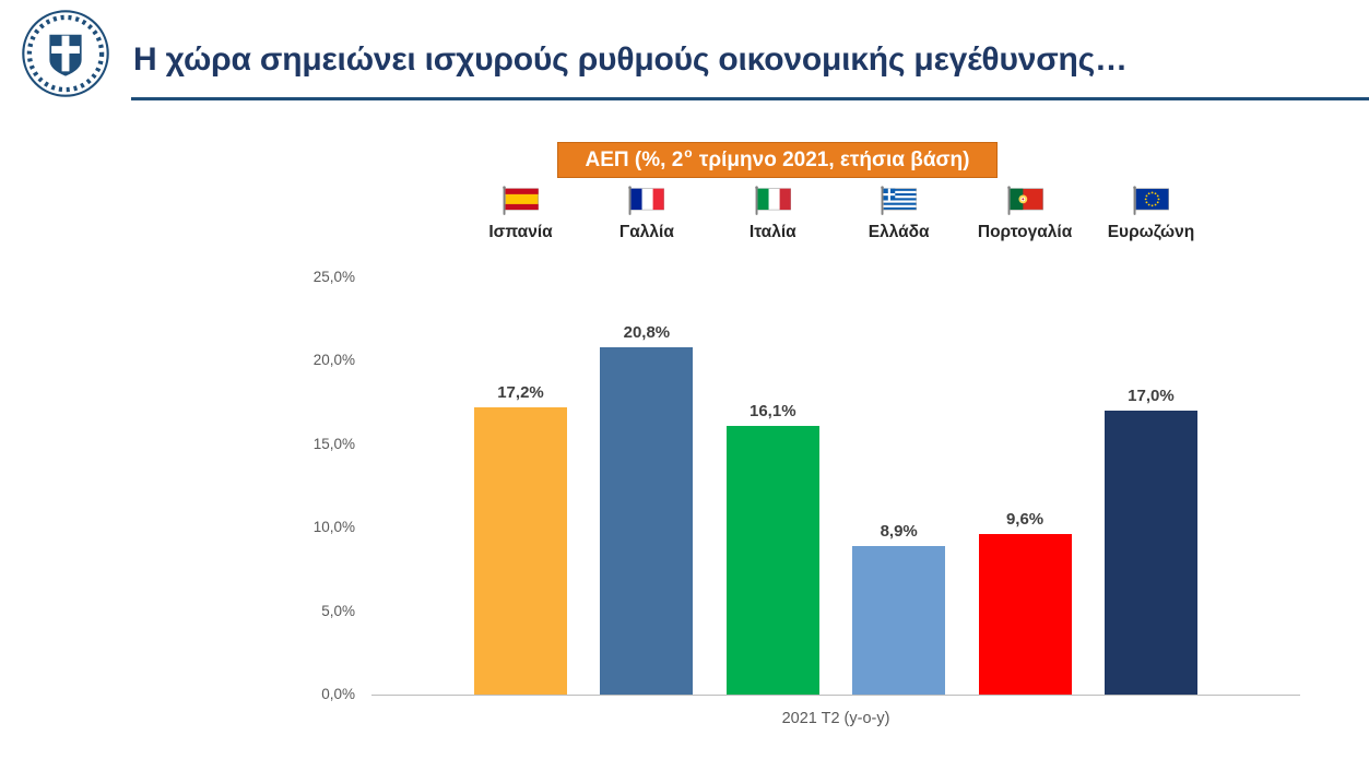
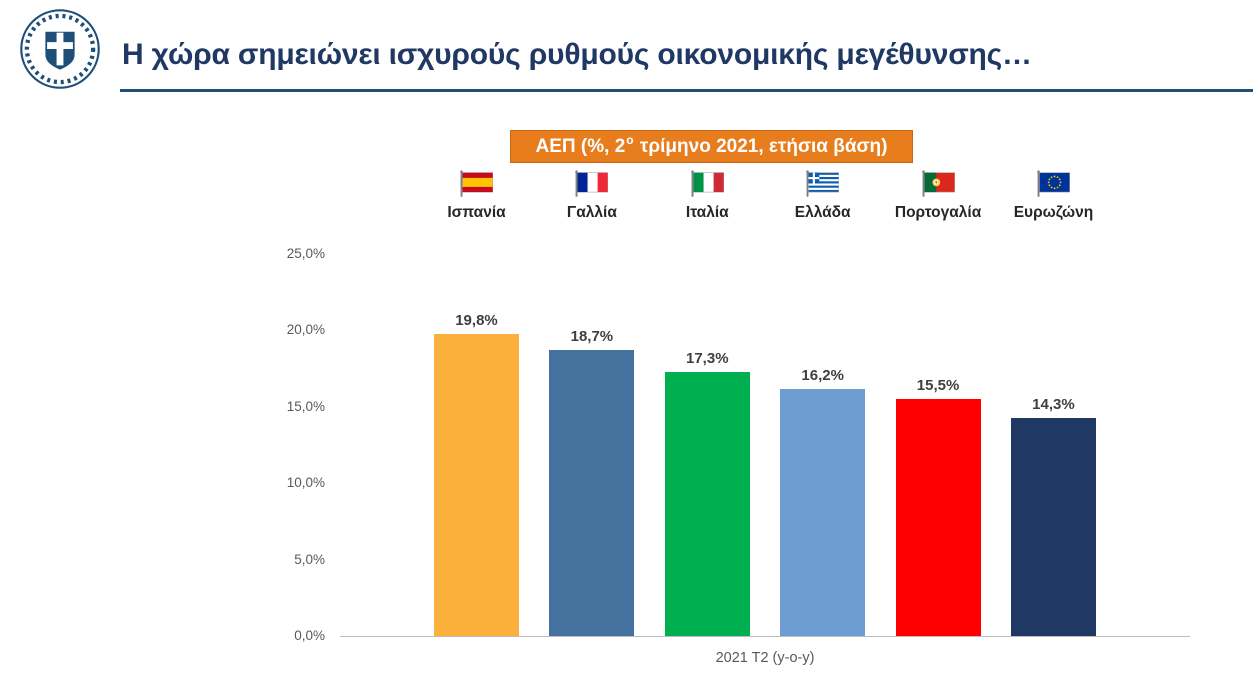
Ισπανία: 17,2% -> 19,8%
Γαλλία: 20,8% -> 18,7%
Ιταλία: 16,1% -> 17,3%
Ελλάδα: 8,9% -> 16,2%
Πορτογαλία: 9,6% -> 15,5%
Ευρωζώνη: 17,0% -> 14,3%
